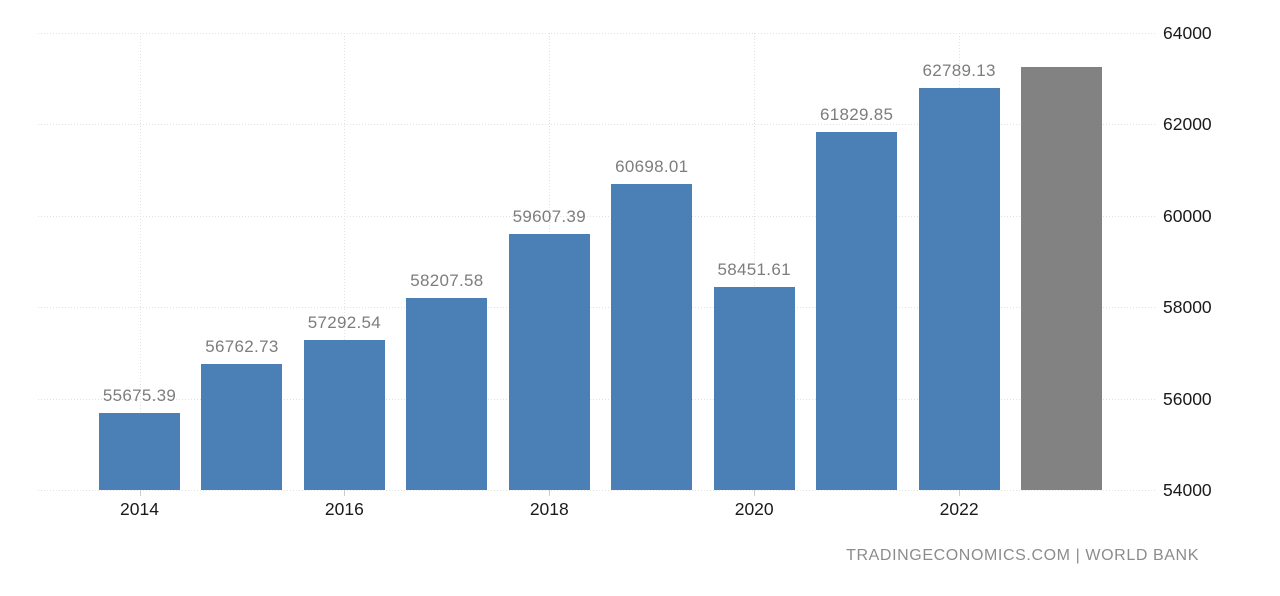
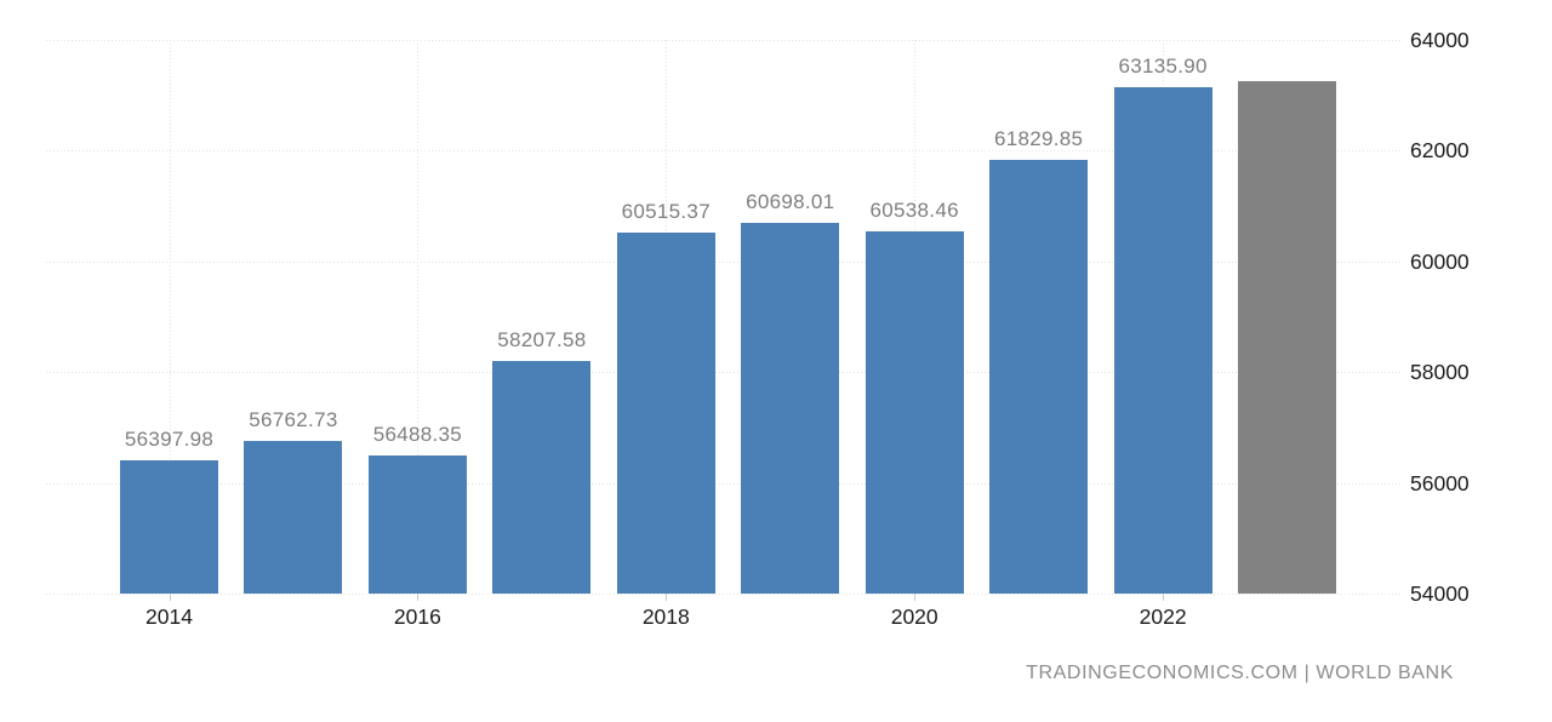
2014: 55675.39 -> 56397.98
2016: 57292.54 -> 56488.35
2018: 59607.39 -> 60515.37
2020: 58451.61 -> 60538.46
2022: 62789.13 -> 63135.90
